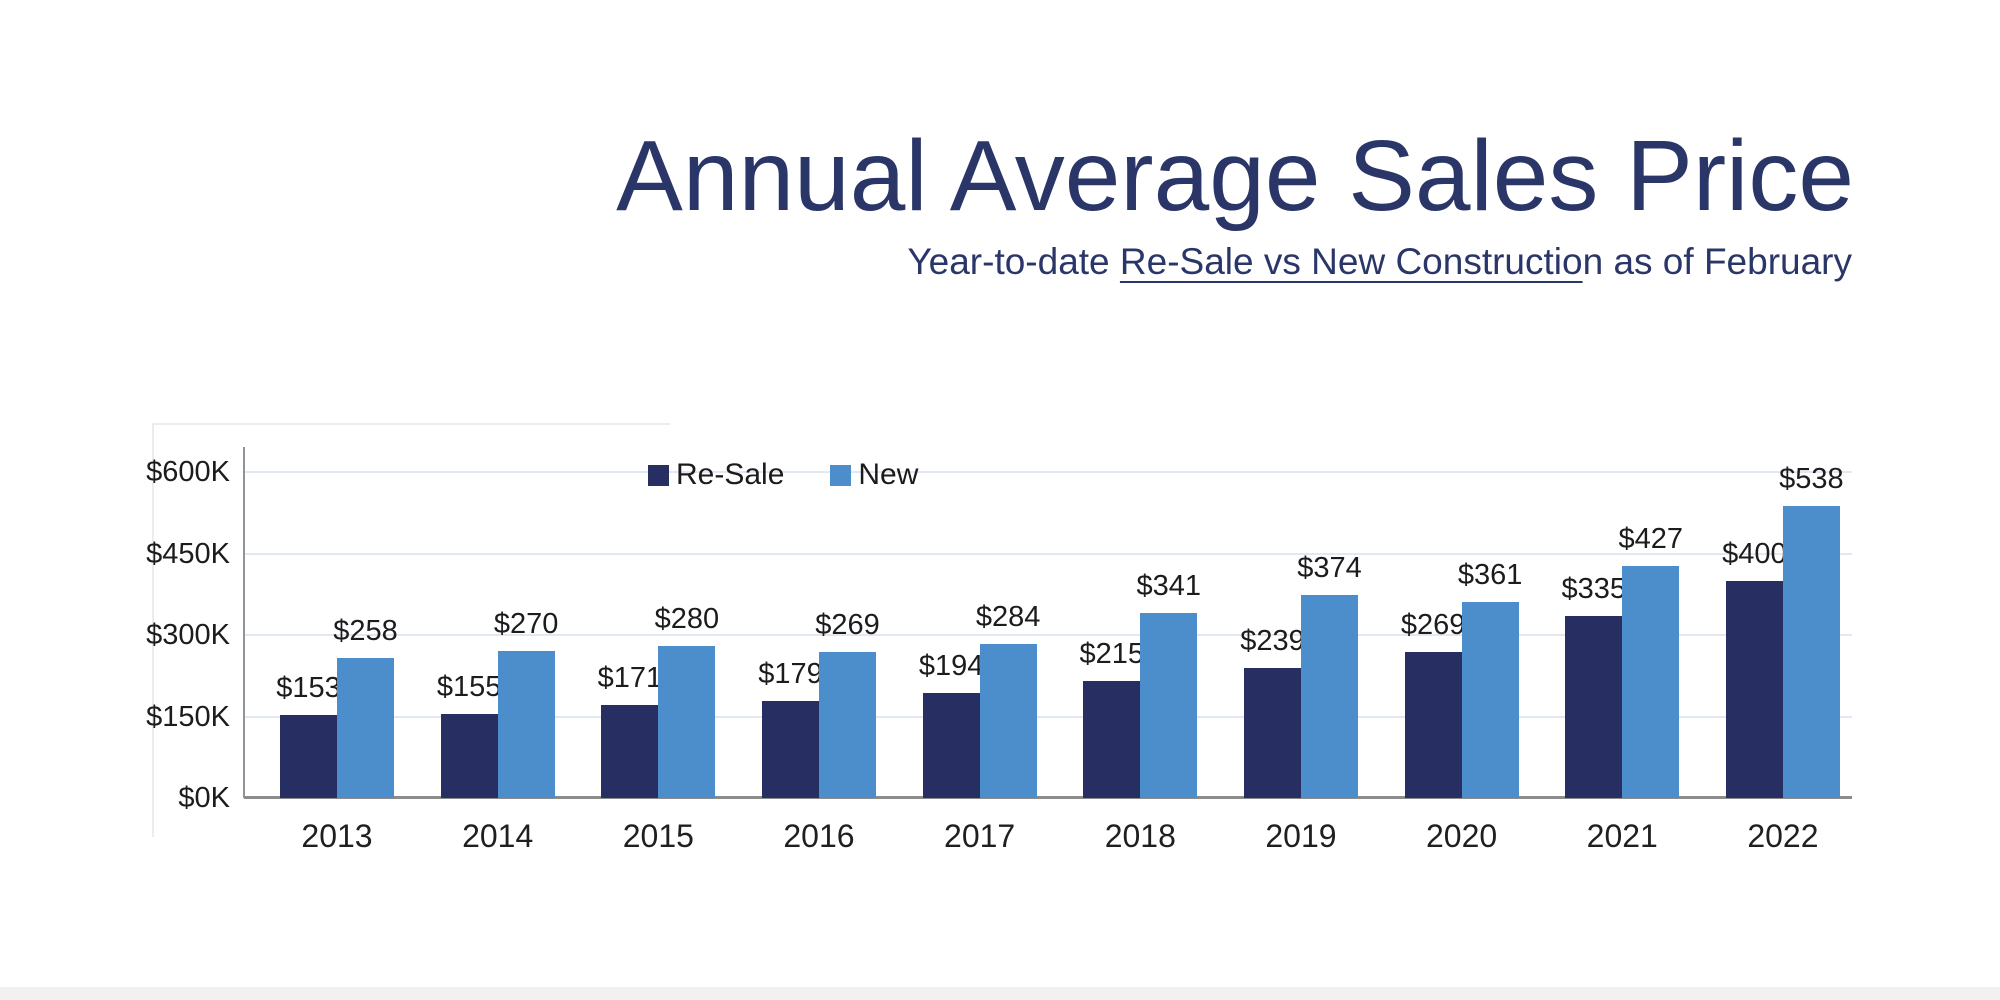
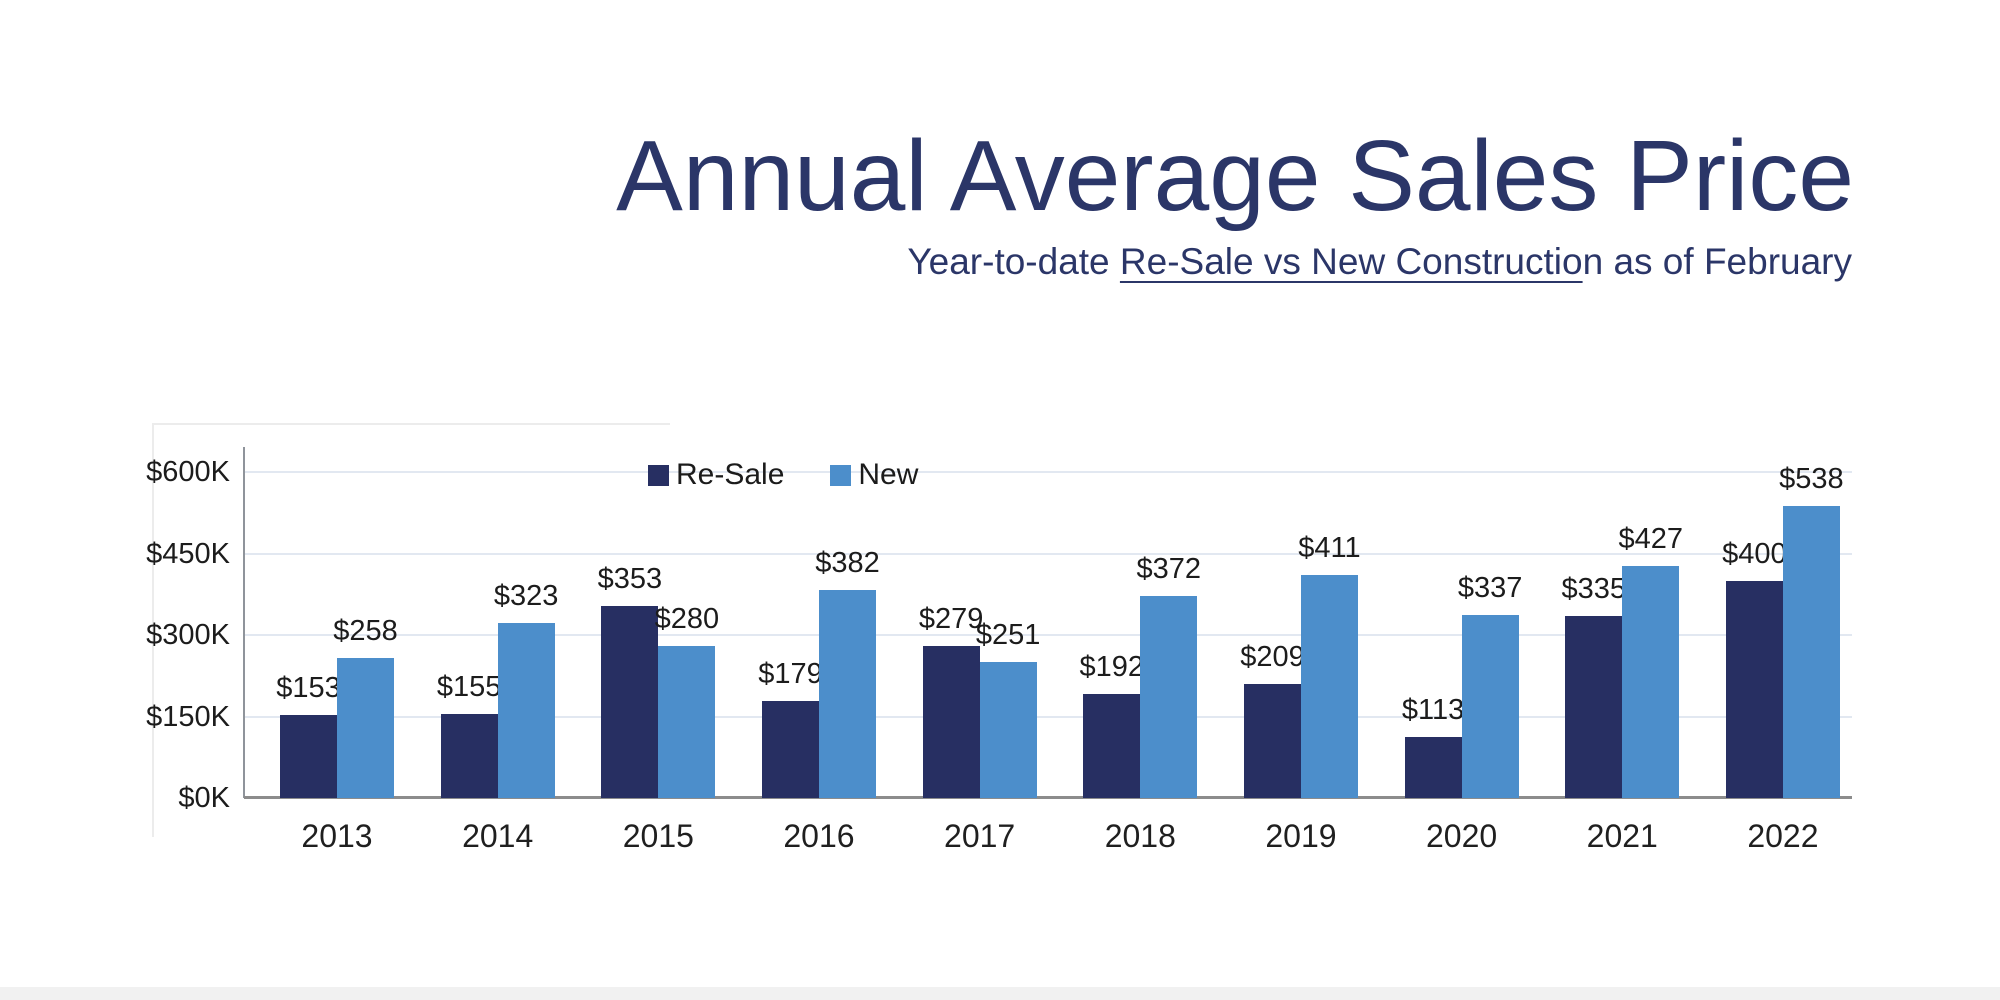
New/2014: $270 -> $323
Re-Sale/2015: $171 -> $353
New/2016: $269 -> $382
Re-Sale/2017: $194 -> $279
New/2017: $284 -> $251
Re-Sale/2018: $215 -> $192
New/2018: $341 -> $372
Re-Sale/2019: $239 -> $209
New/2019: $374 -> $411
Re-Sale/2020: $269 -> $113
New/2020: $361 -> $337
